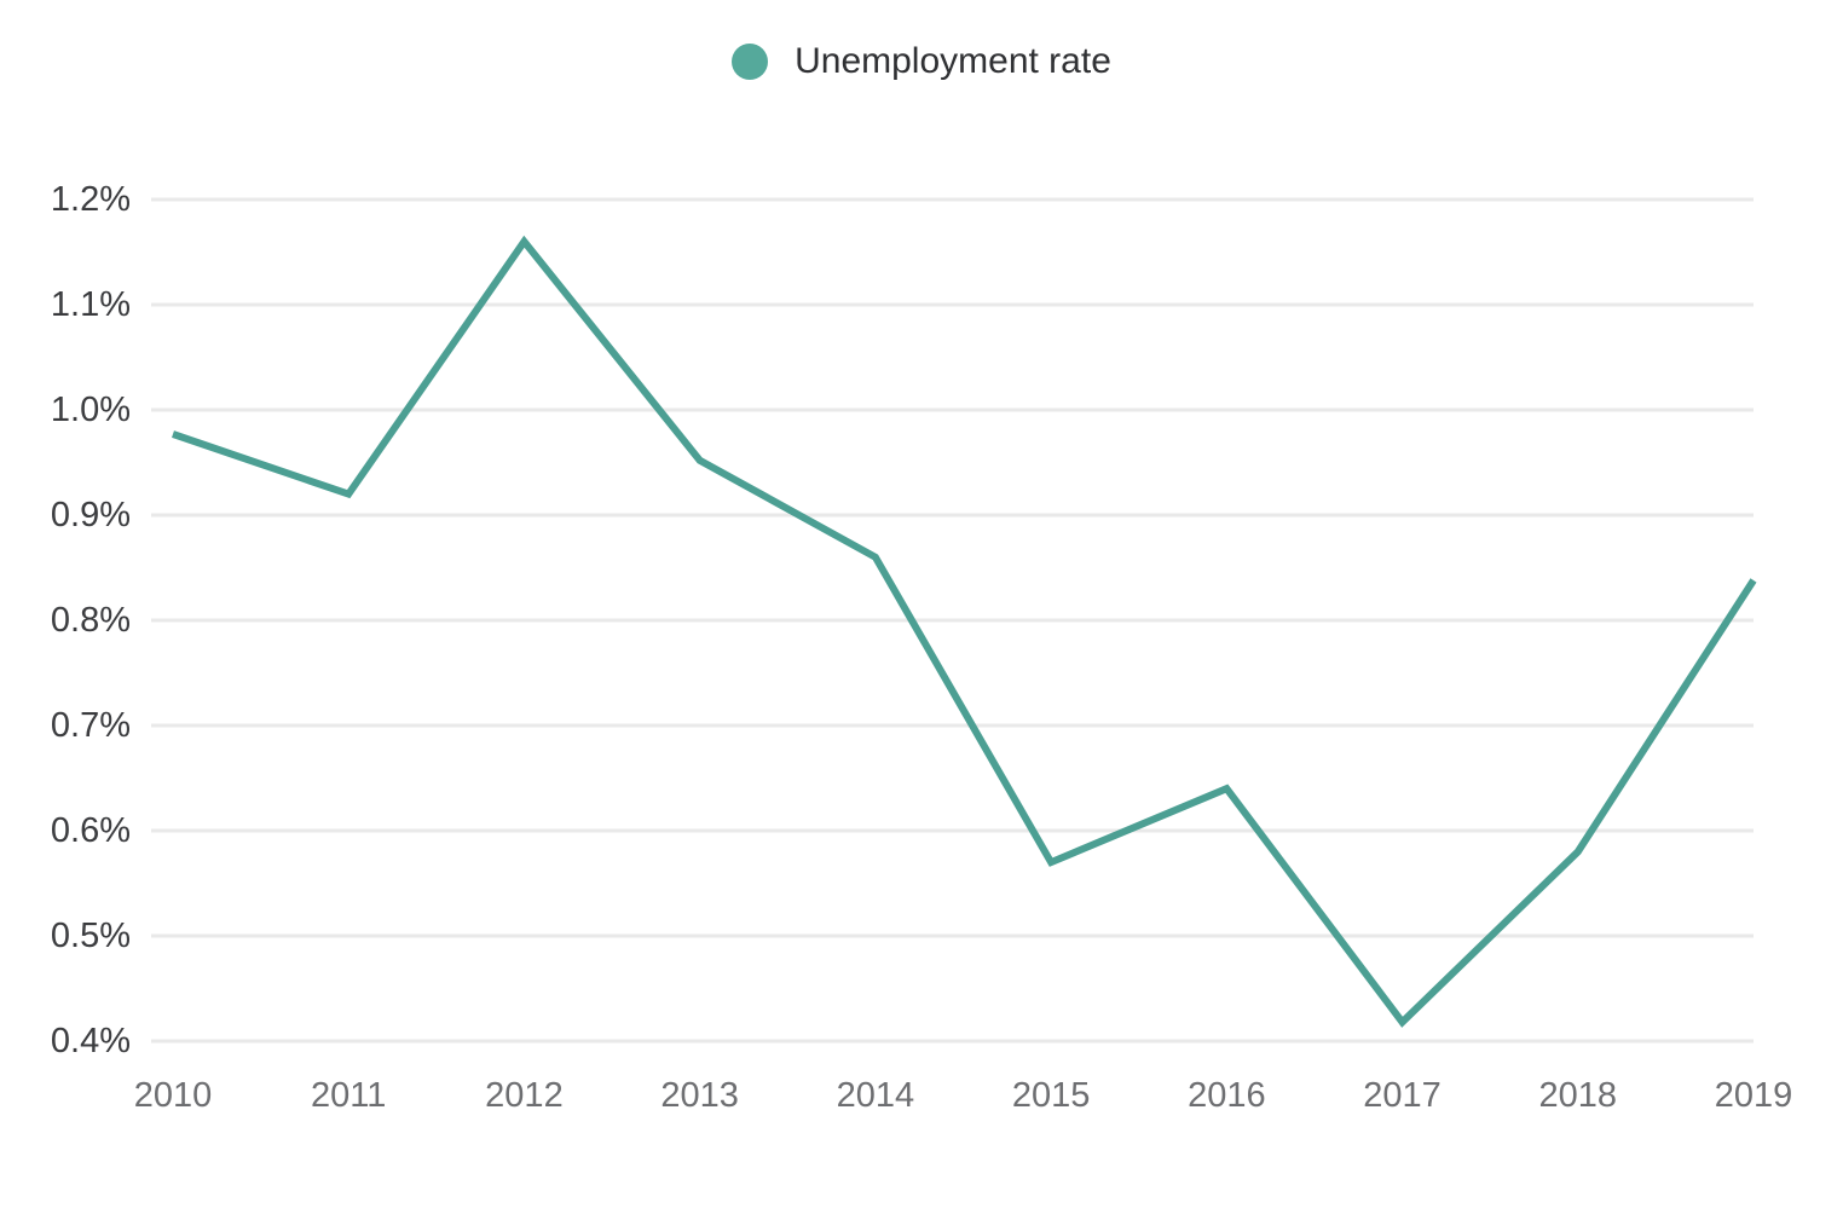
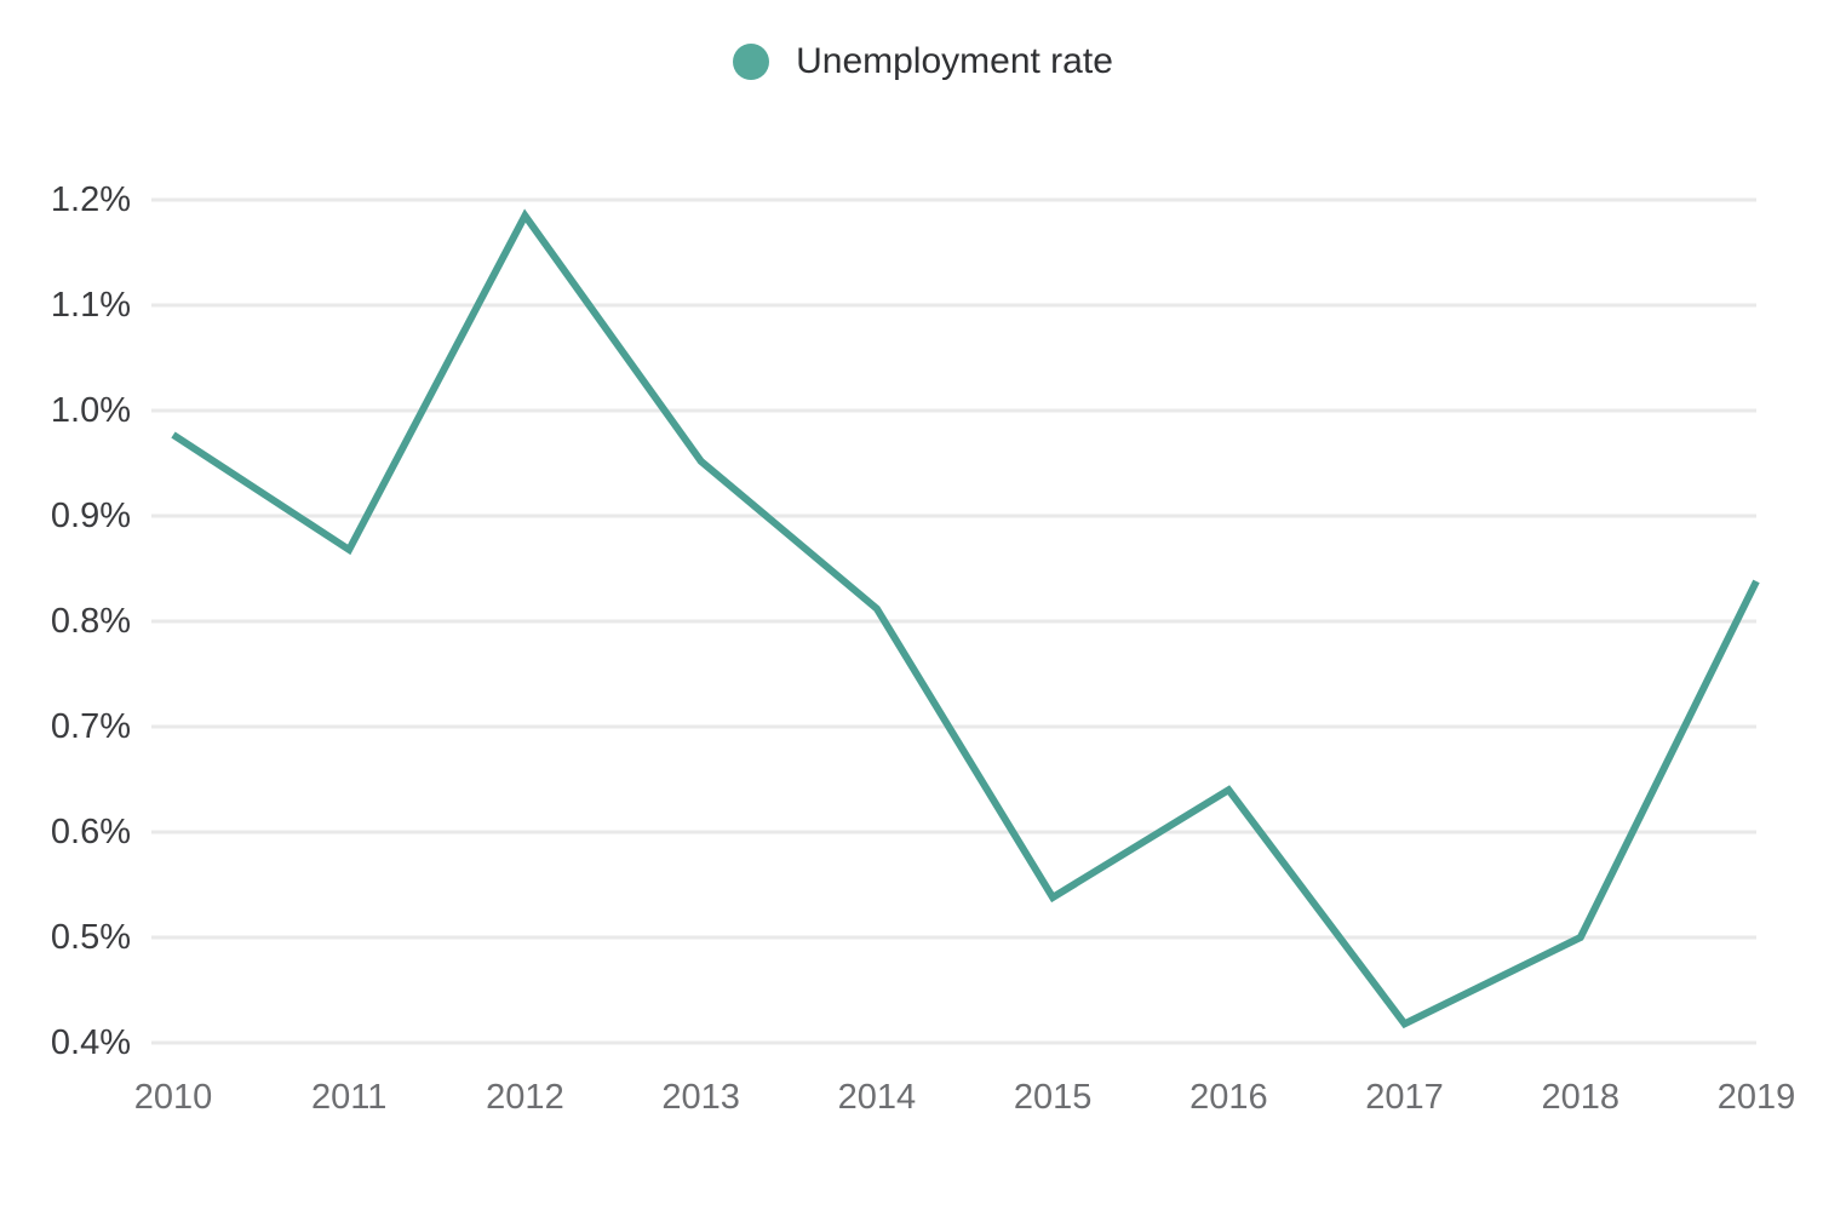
2011: 0.92% -> 0.87%
2012: 1.16% -> 1.19%
2014: 0.86% -> 0.81%
2015: 0.57% -> 0.54%
2018: 0.58% -> 0.50%
